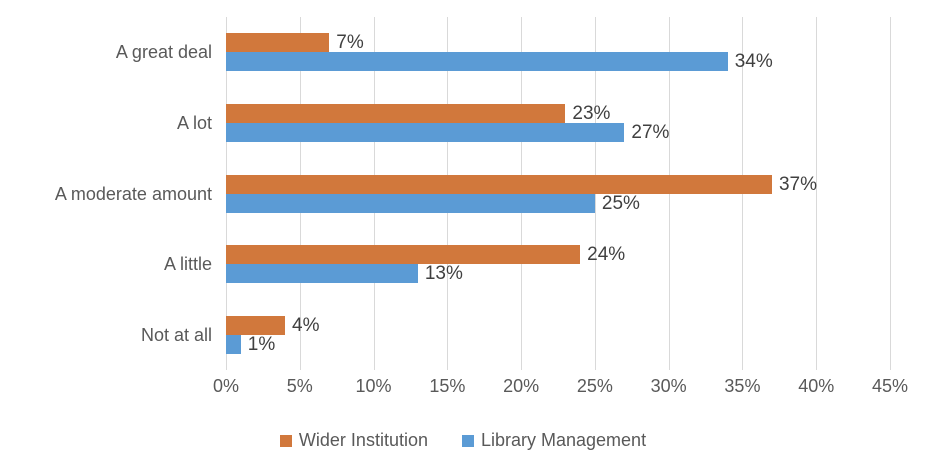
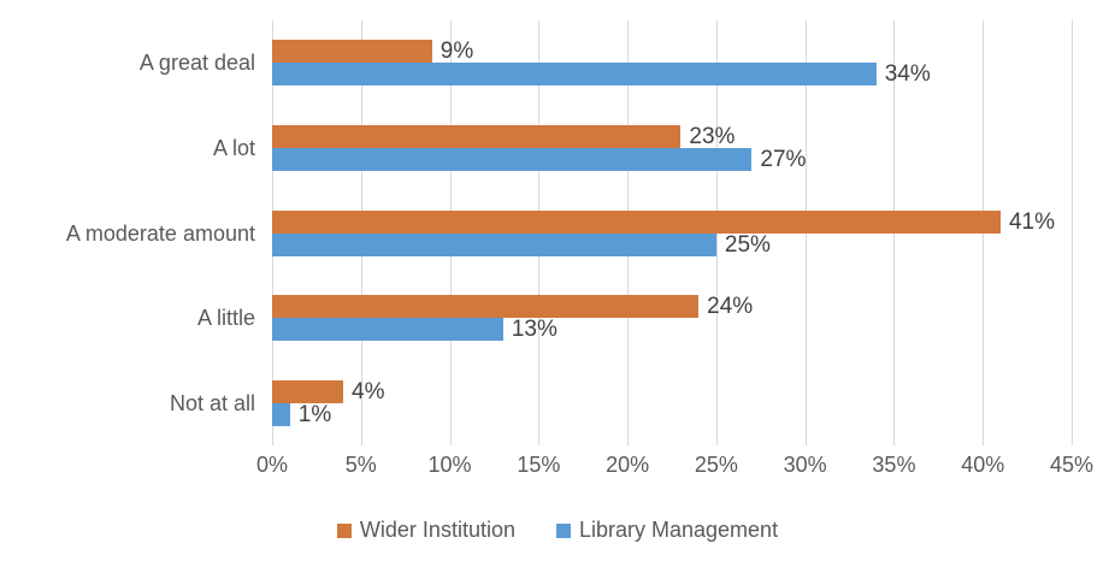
Wider Institution/A great deal: 7% -> 9%
Wider Institution/A moderate amount: 37% -> 41%
